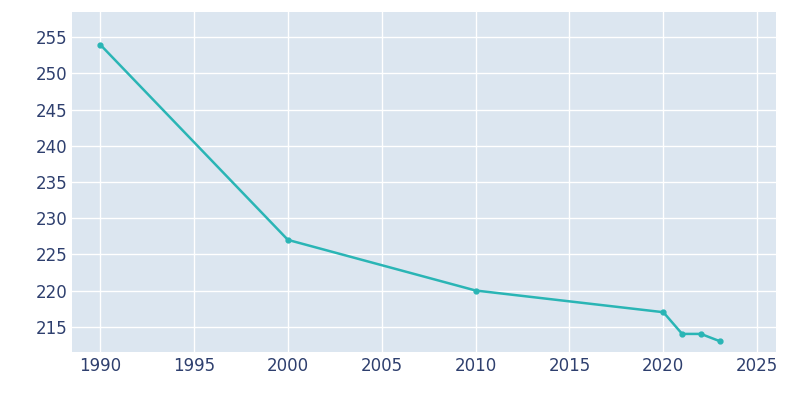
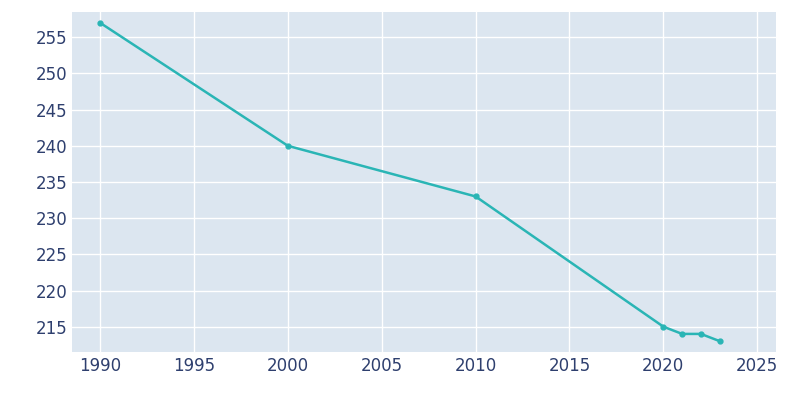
1990: 254 -> 257
2000: 227 -> 240
2010: 220 -> 233
2020: 217 -> 215
